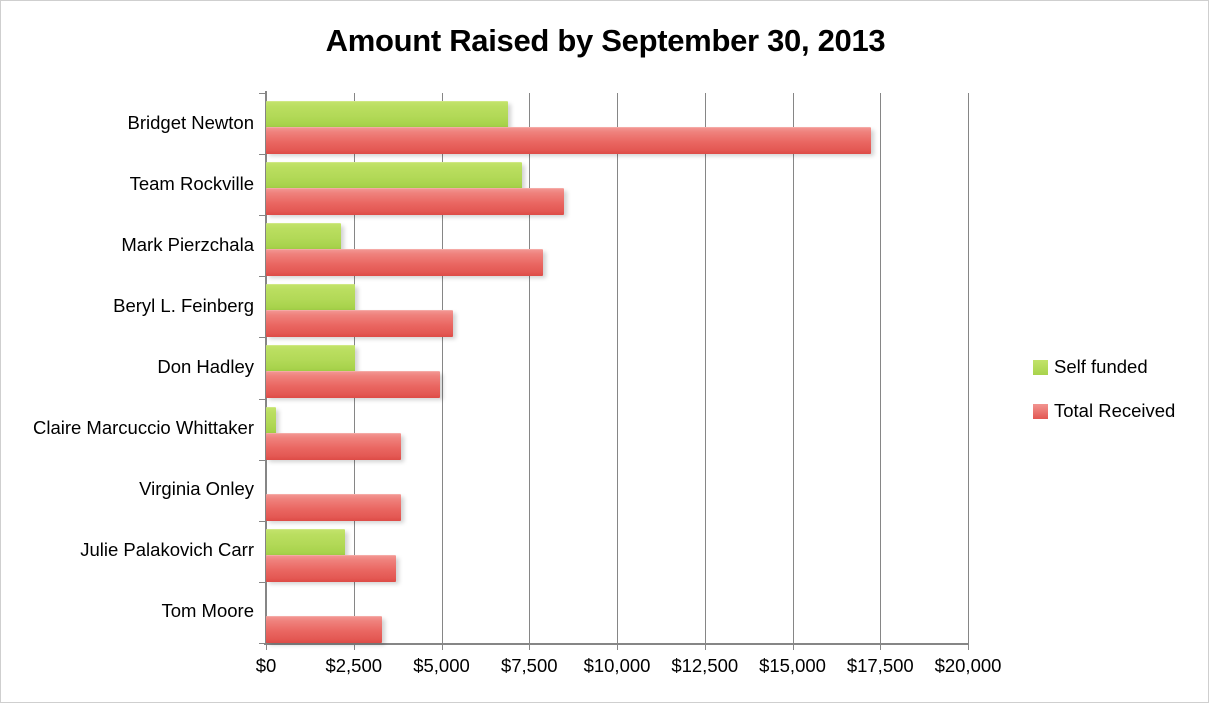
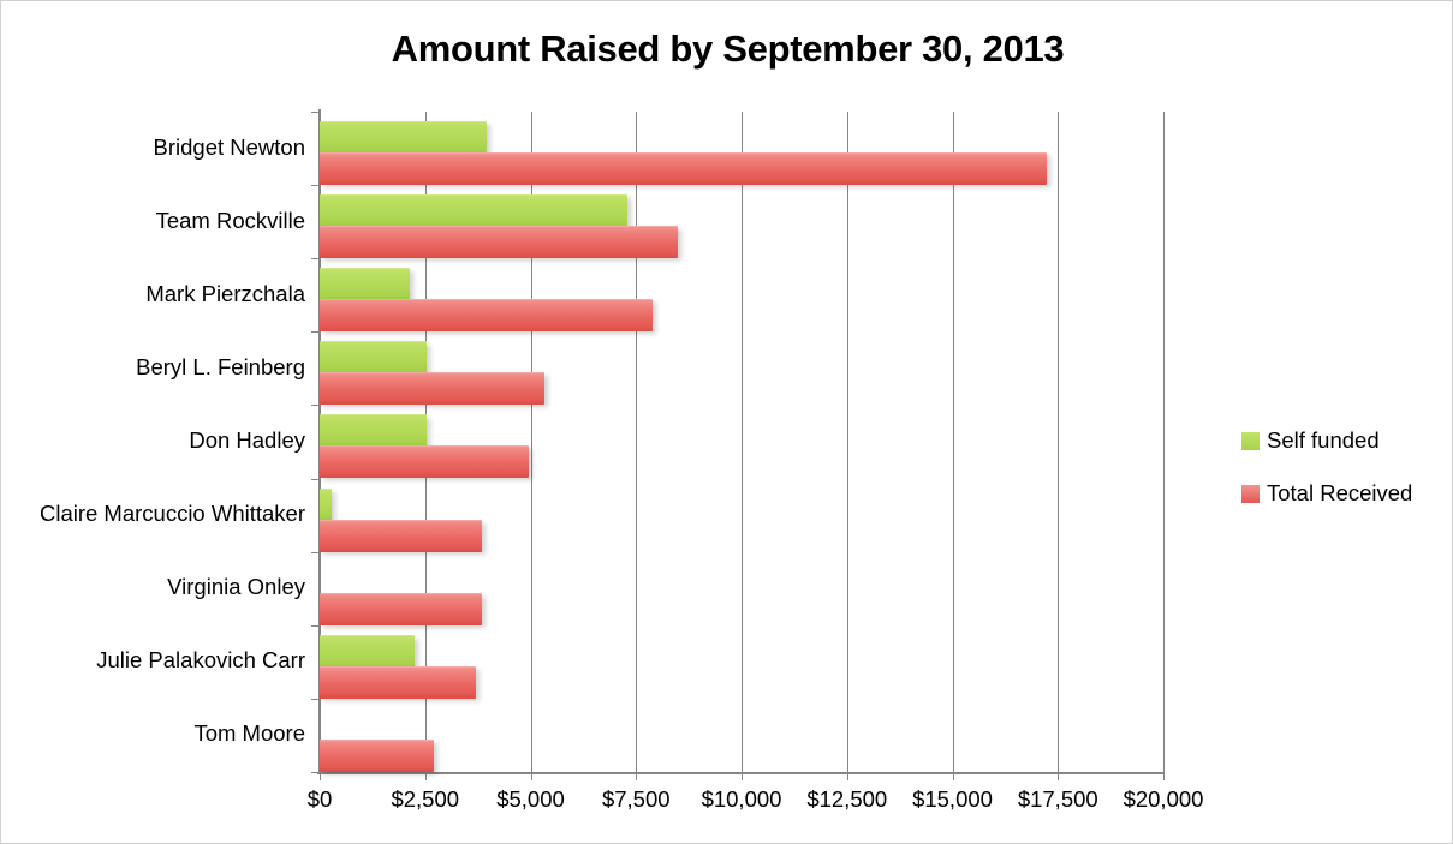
Self funded/Bridget Newton: $6900 -> $4000
Total Received/Tom Moore: $3300 -> $2700
